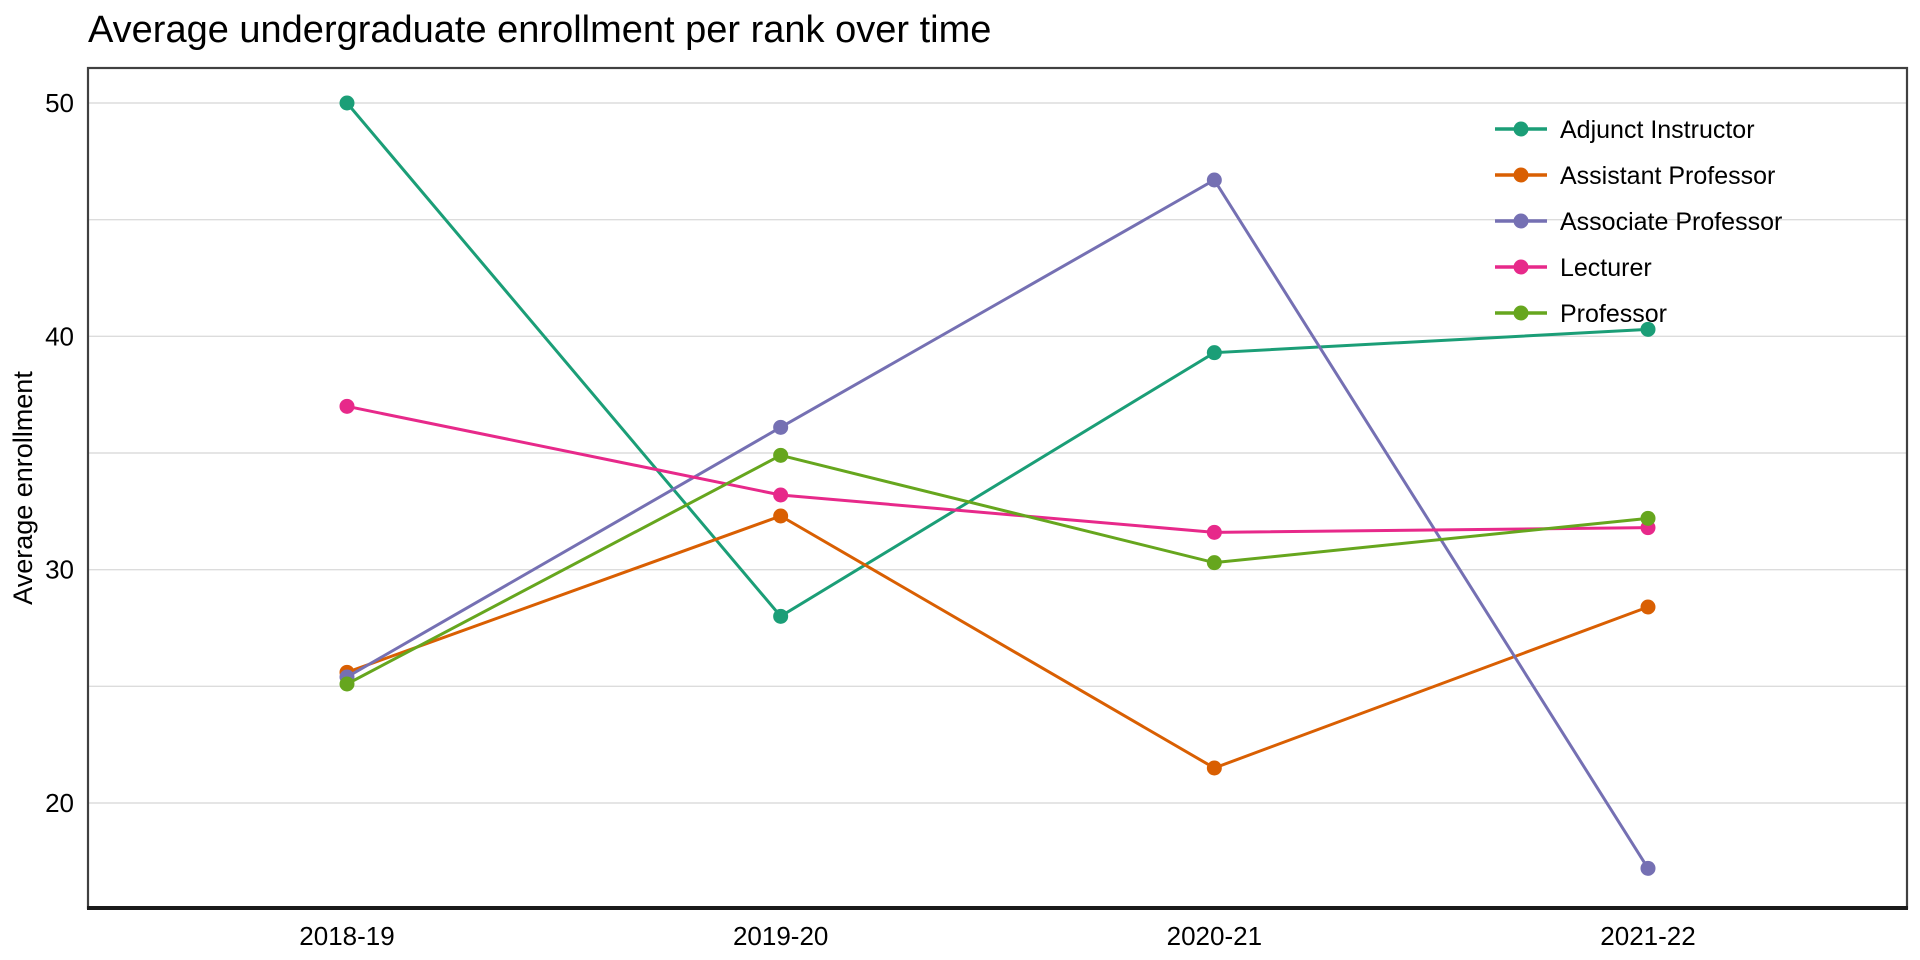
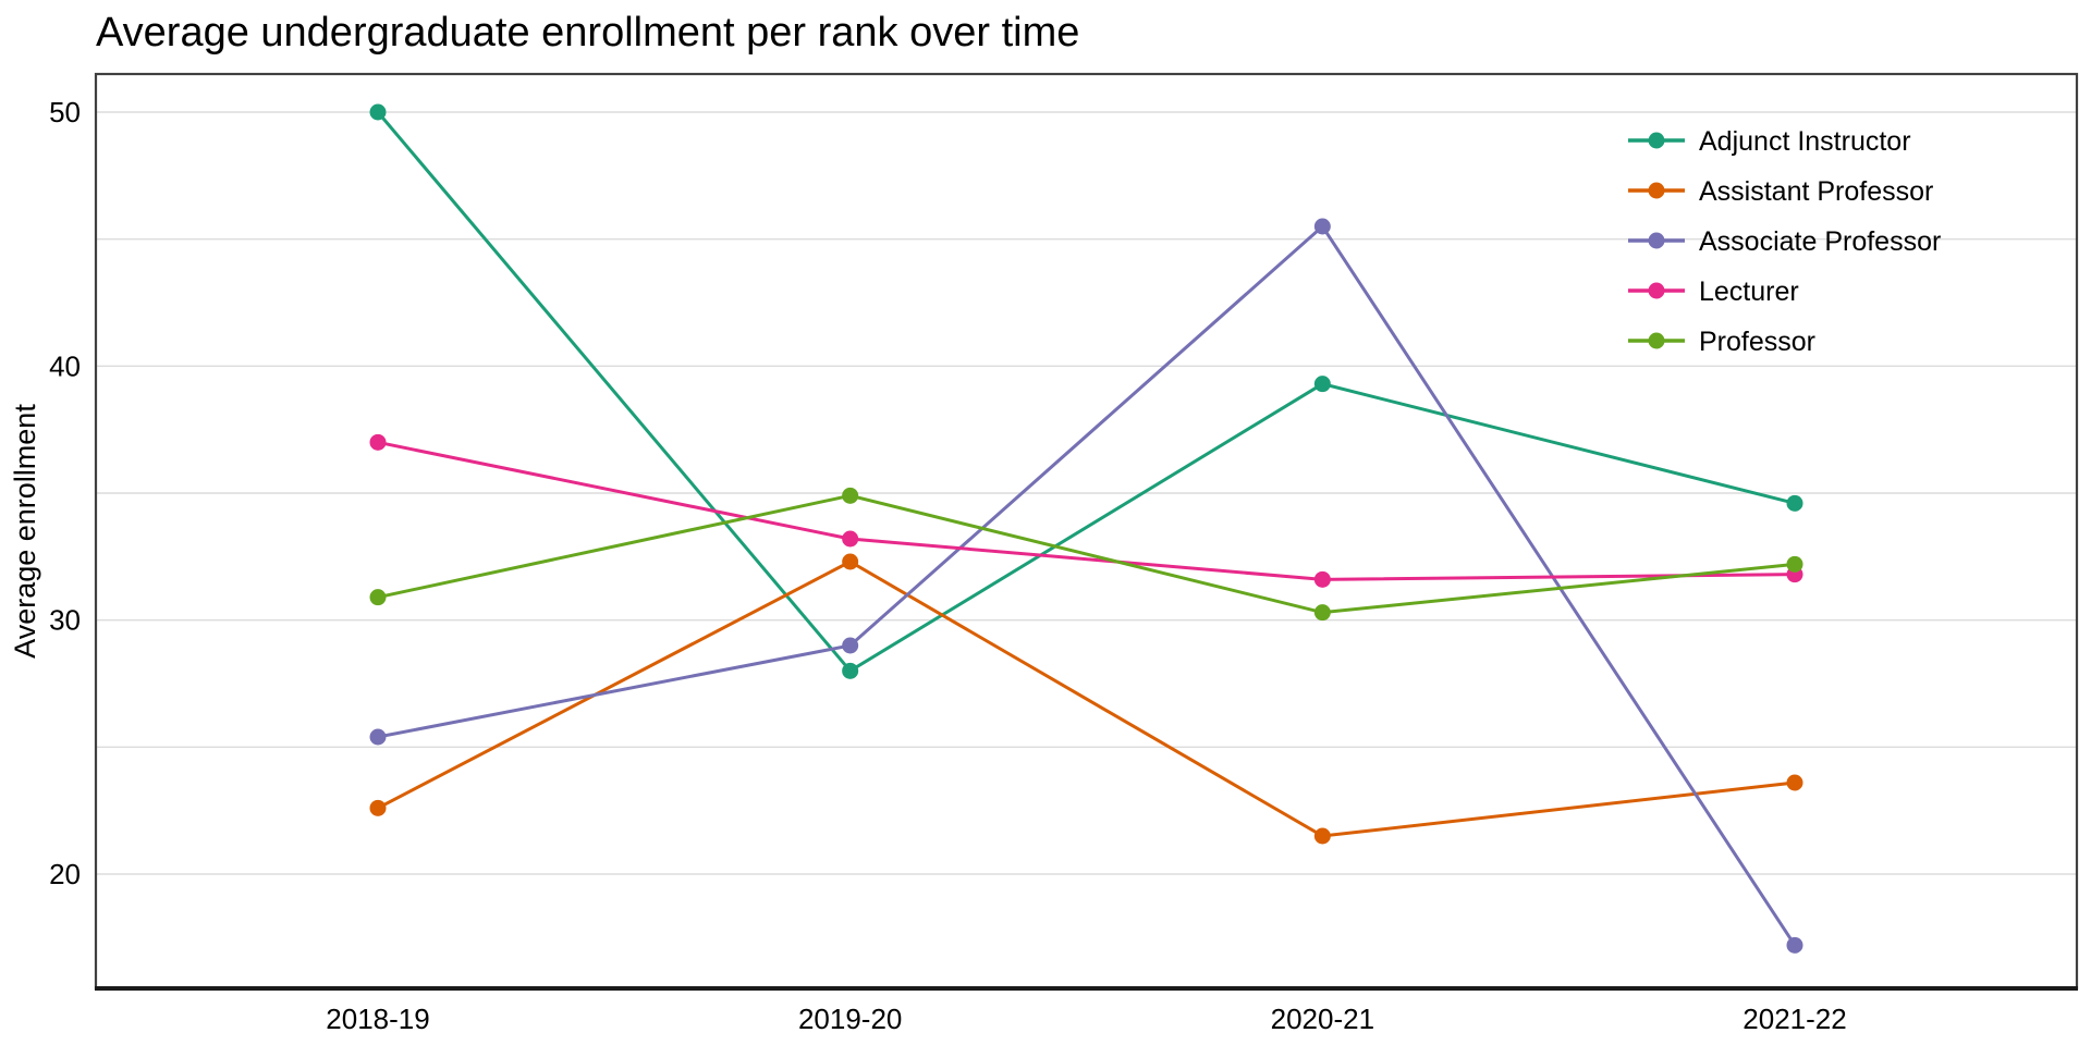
Assistant Professor/2018-19: 25.6 -> 22.6
Professor/2018-19: 25.1 -> 30.9
Associate Professor/2019-20: 36.1 -> 29.0
Associate Professor/2020-21: 46.7 -> 45.5
Adjunct Instructor/2021-22: 40.3 -> 34.6
Assistant Professor/2021-22: 28.4 -> 23.6
